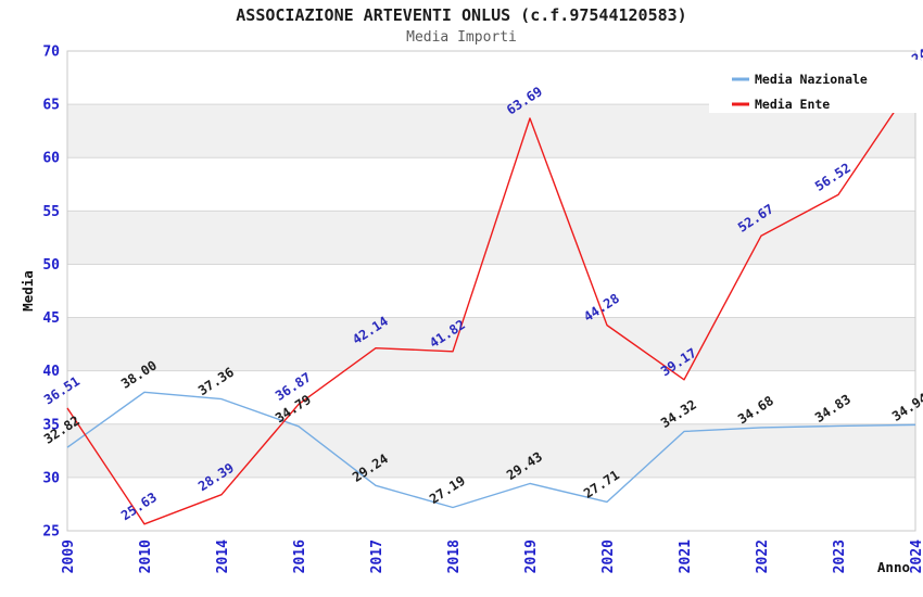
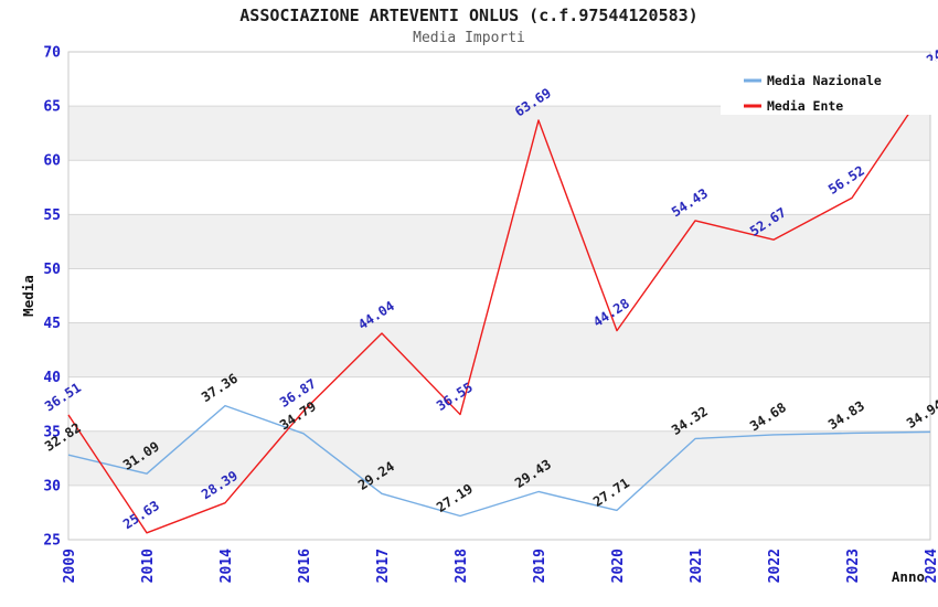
Media Nazionale/2010: 38.00 -> 31.09
Media Ente/2017: 42.14 -> 44.04
Media Ente/2018: 41.82 -> 36.55
Media Ente/2021: 39.17 -> 54.43
